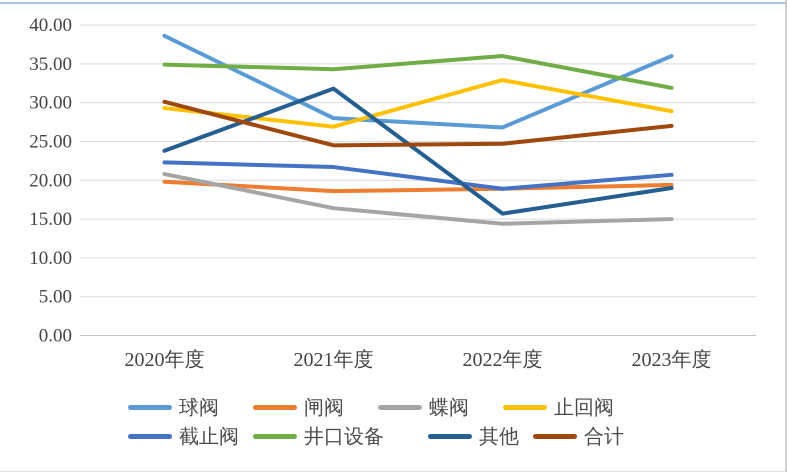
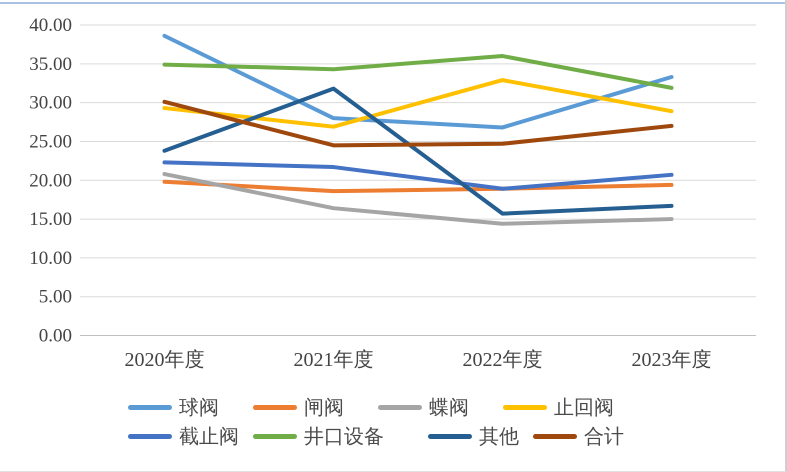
球阀/2023年度: 36 -> 33
其他/2023年度: 19 -> 17
